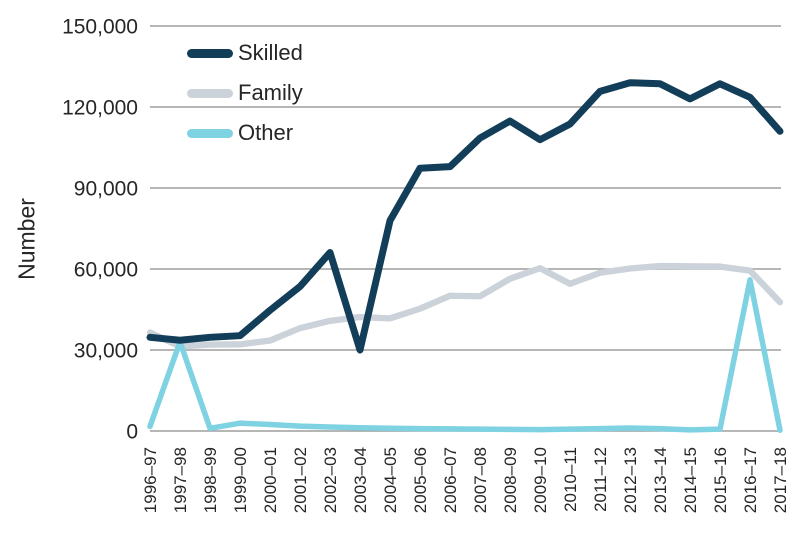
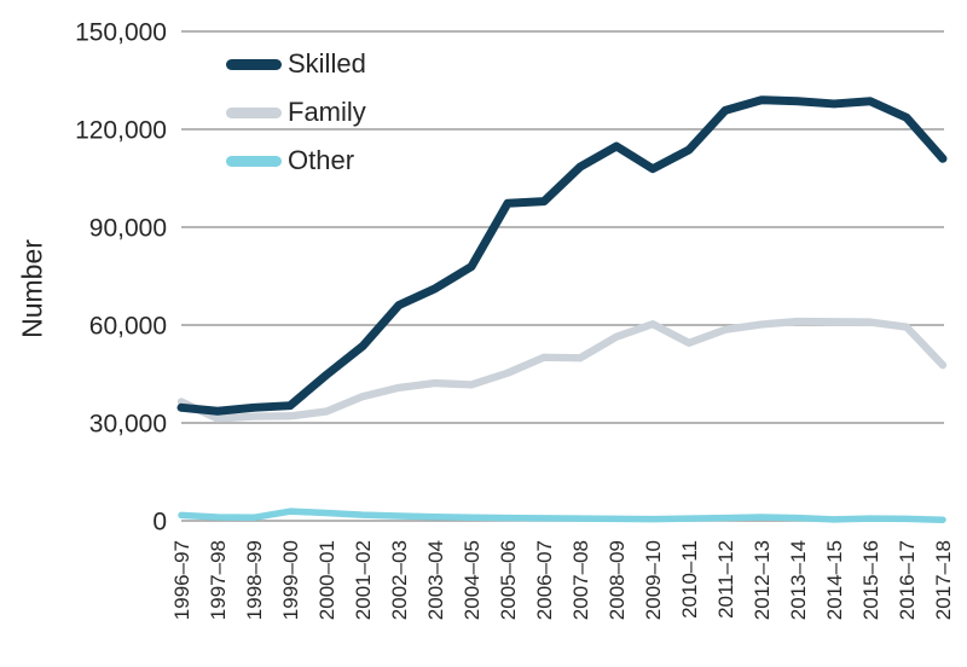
Other/1997–98: 33000 -> 1000
Skilled/2003–04: 30000 -> 71000
Skilled/2014–15: 123000 -> 128000
Other/2016–17: 56000 -> 1000
